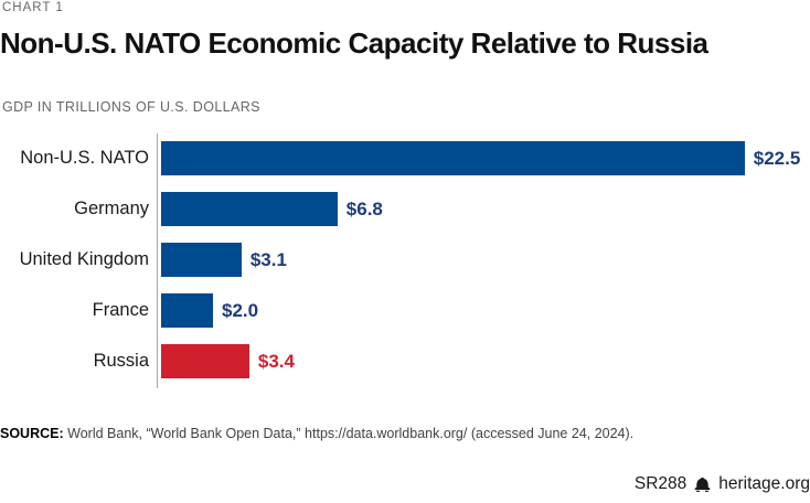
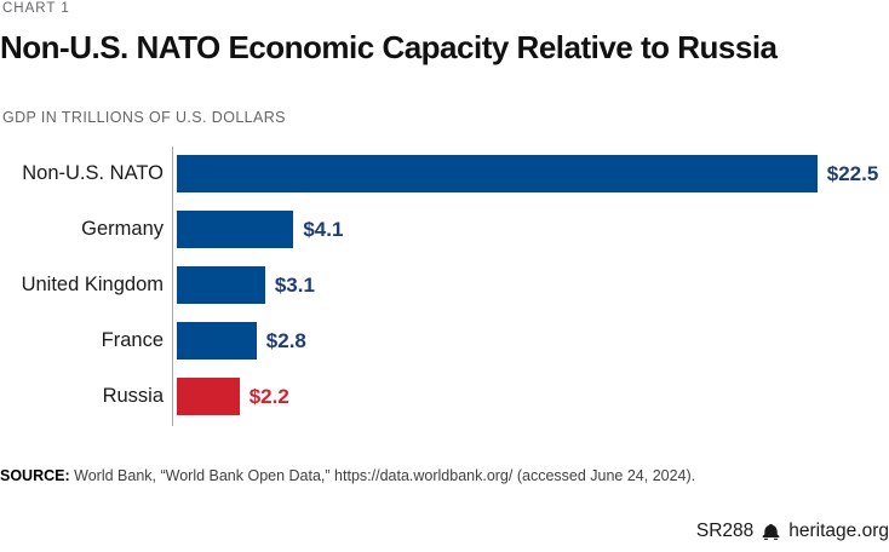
Germany: $6.8 -> $4.1
France: $2.0 -> $2.8
Russia: $3.4 -> $2.2
